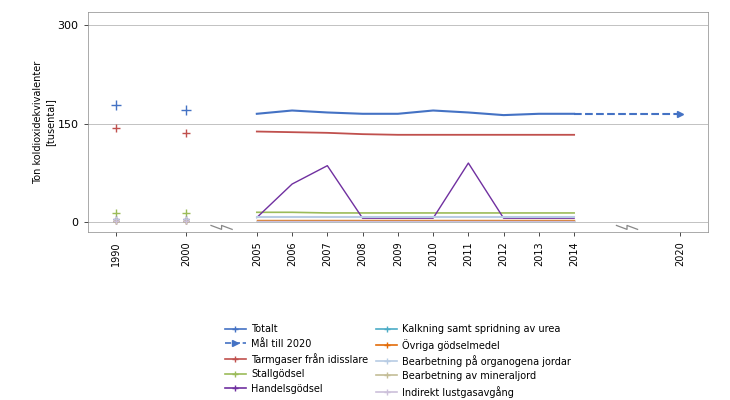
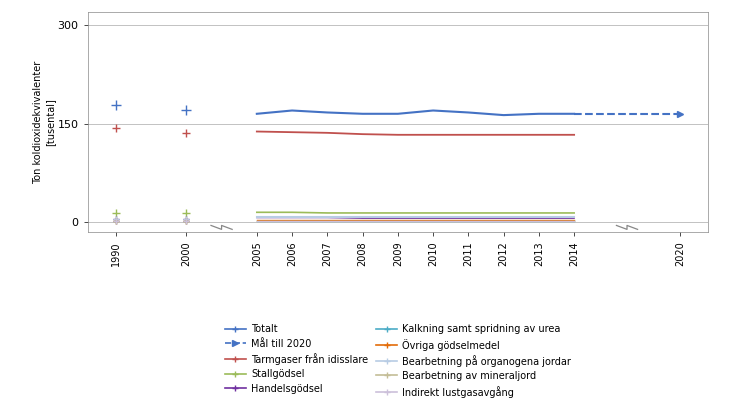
Handelsgödsel/2006: 58 -> 7
Handelsgödsel/2007: 86 -> 7
Handelsgödsel/2011: 90 -> 6
